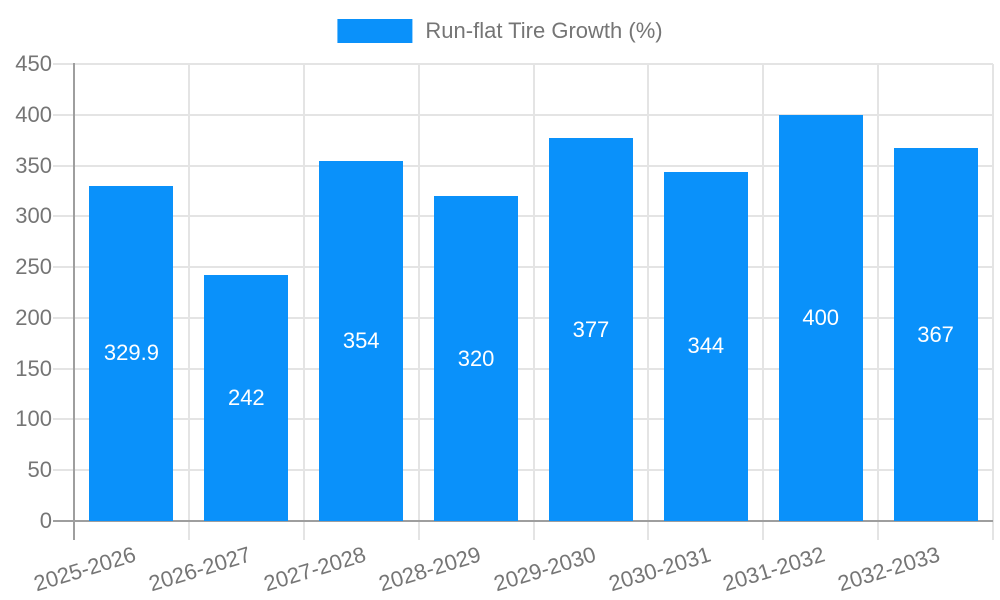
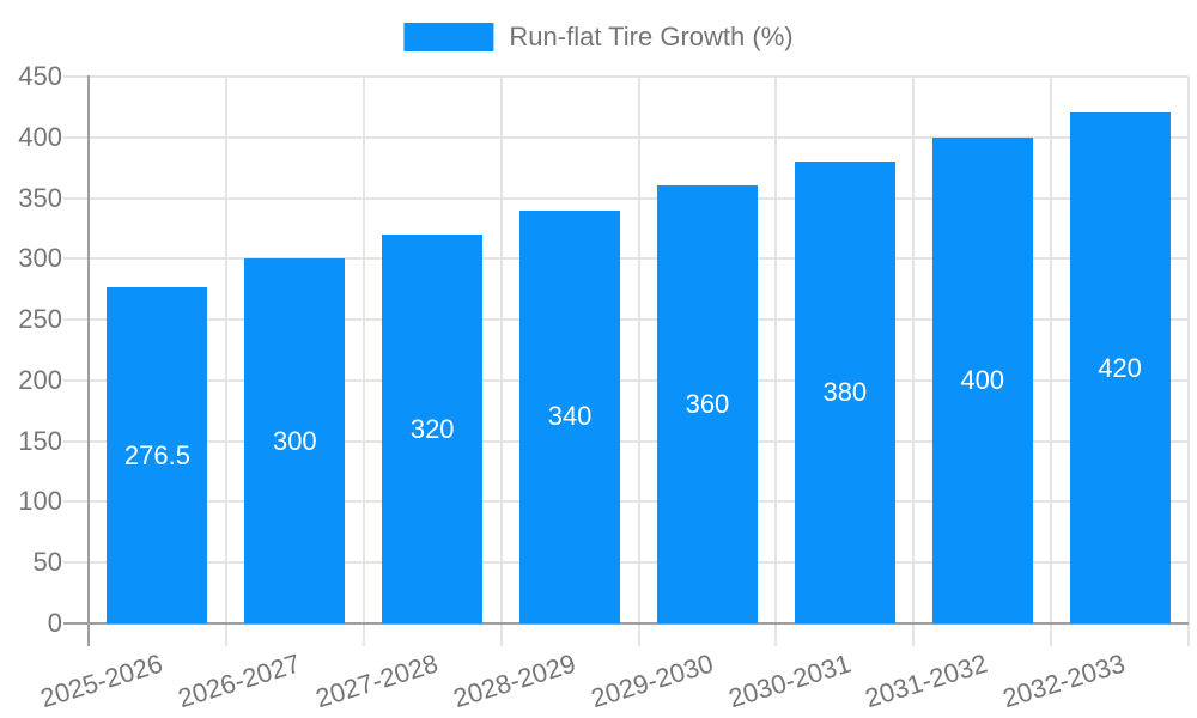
2025-2026: 329.9 -> 276.5
2026-2027: 242 -> 300
2027-2028: 354 -> 320
2028-2029: 320 -> 340
2029-2030: 377 -> 360
2030-2031: 344 -> 380
2032-2033: 367 -> 420
